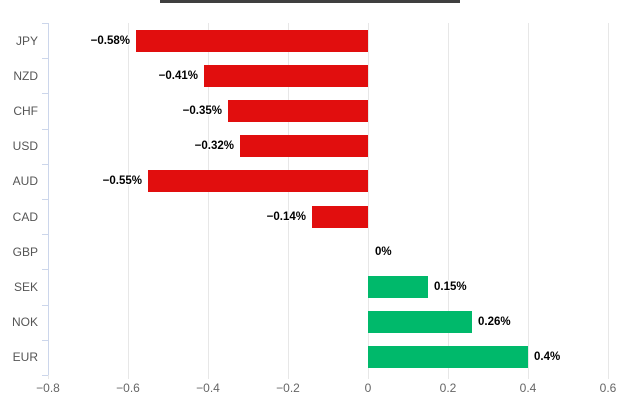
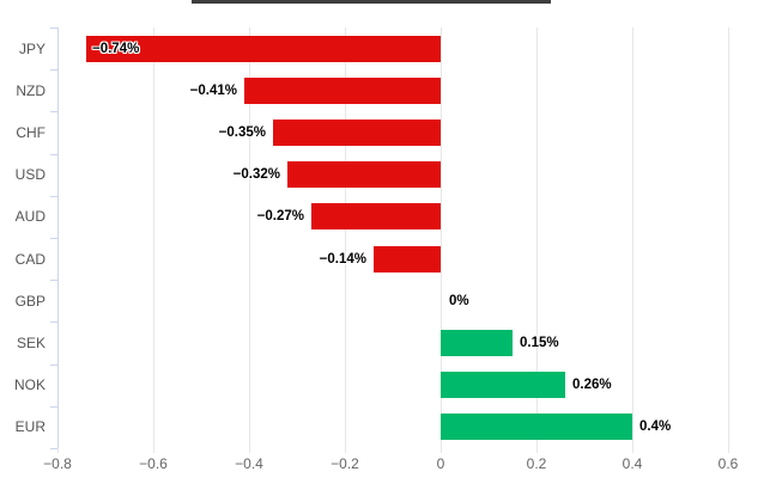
JPY: −0.58% -> −0.74%
AUD: −0.55% -> −0.27%
